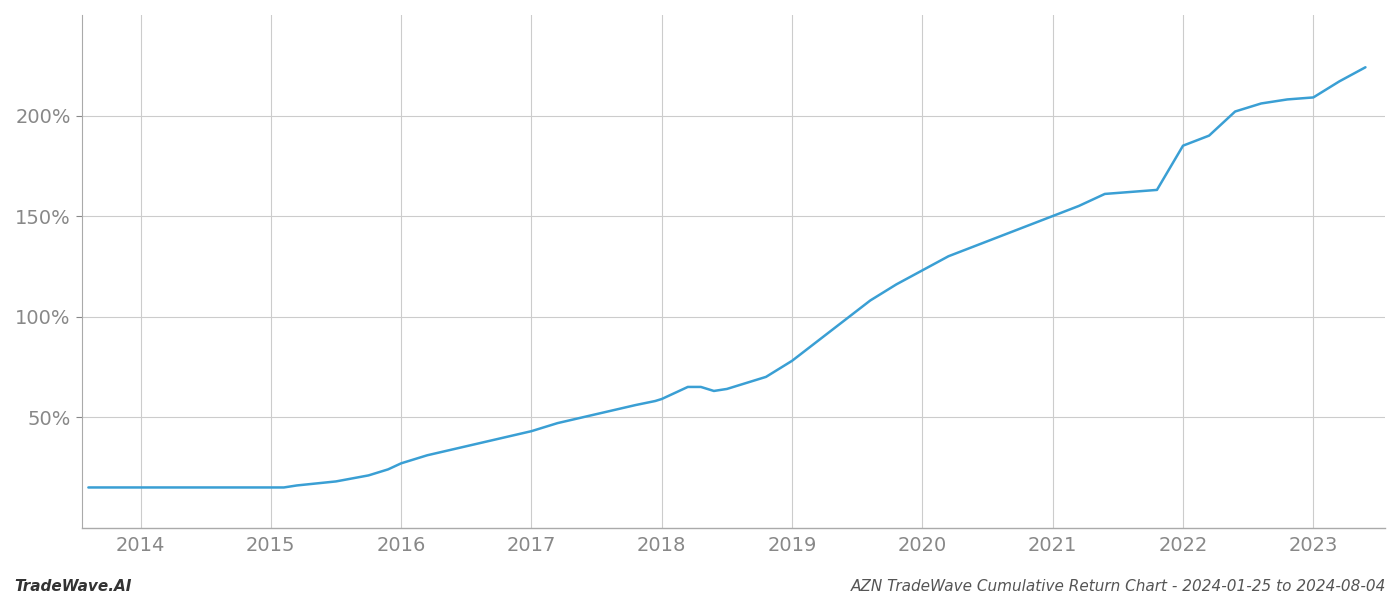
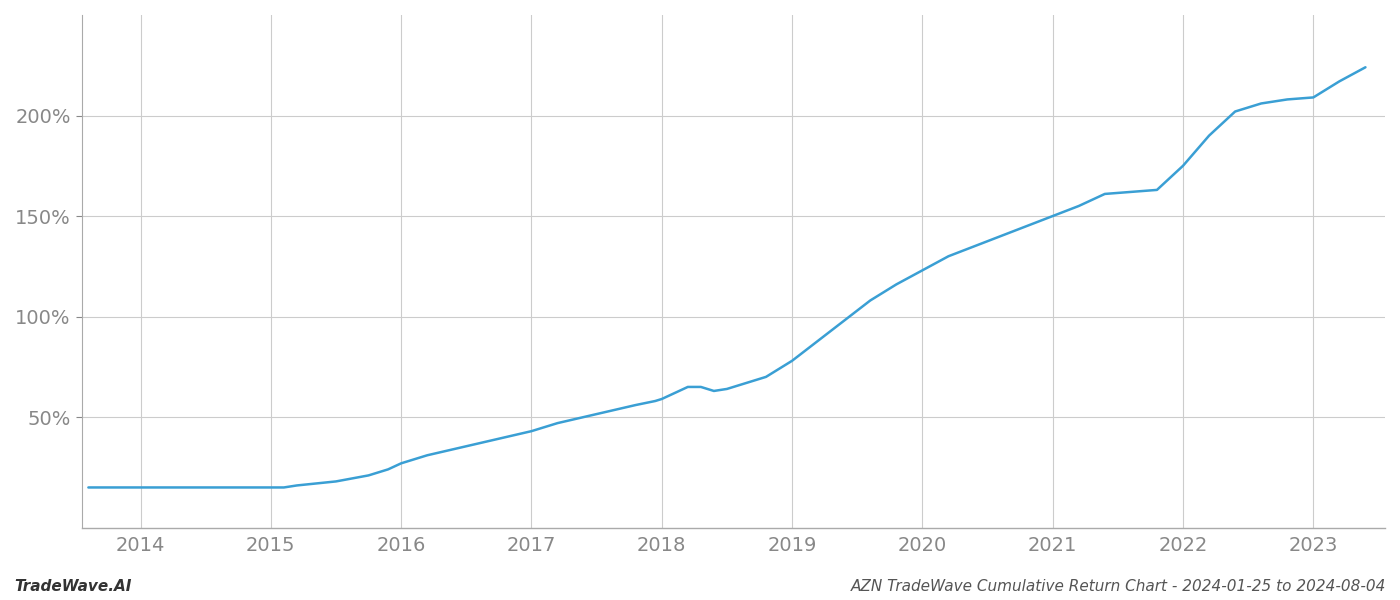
2022: 185% -> 175%
